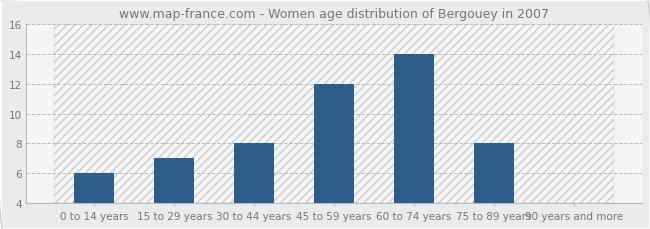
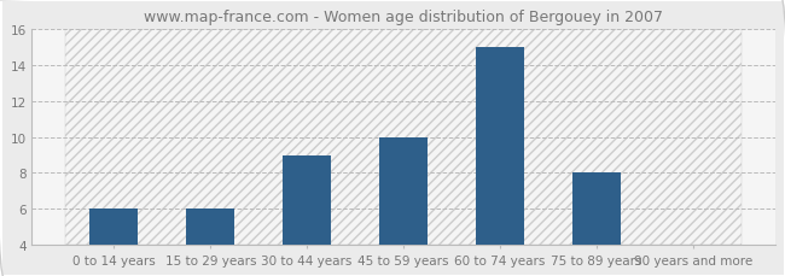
15 to 29 years: 7 -> 6
30 to 44 years: 8 -> 9
45 to 59 years: 12 -> 10
60 to 74 years: 14 -> 15
